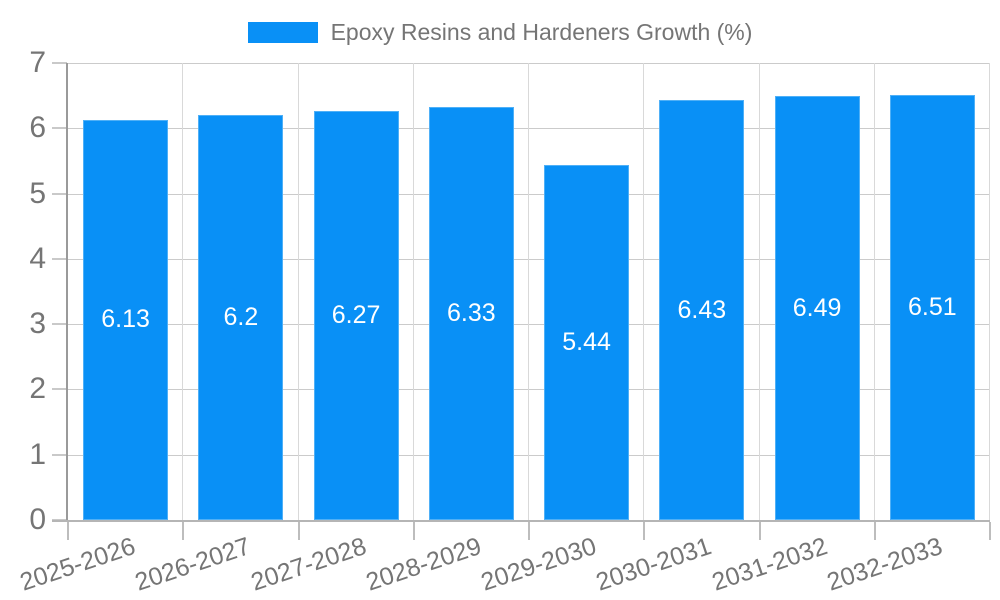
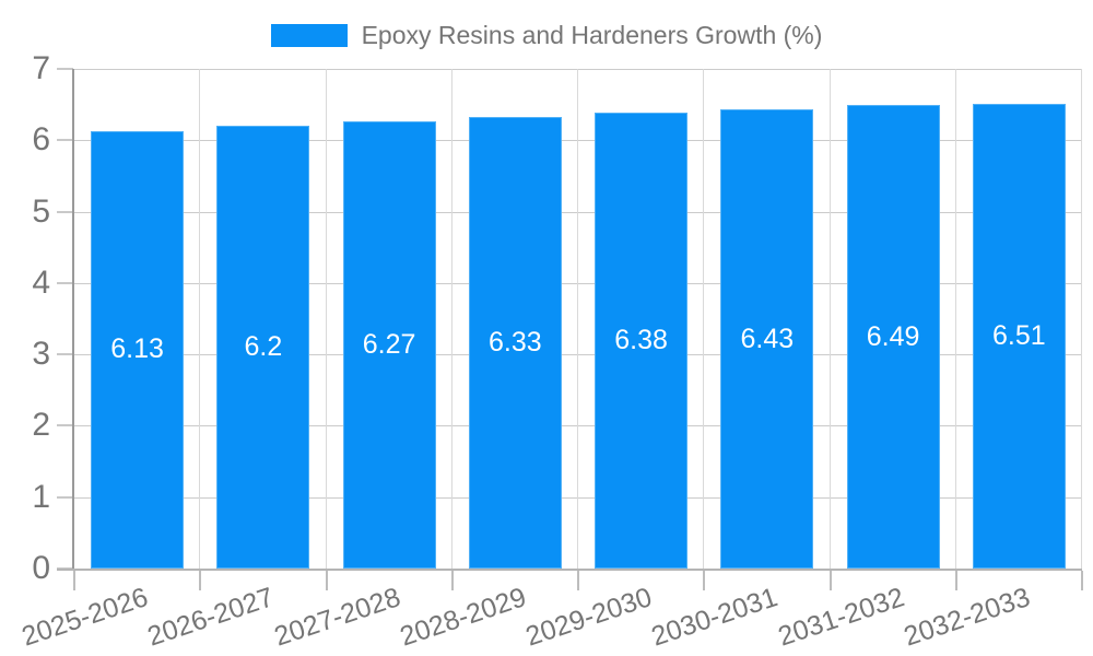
2029-2030: 5.44 -> 6.38
